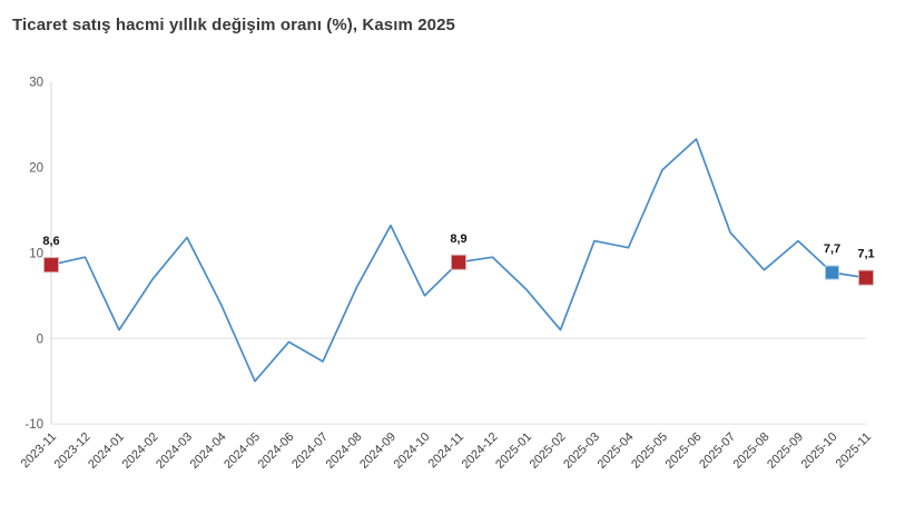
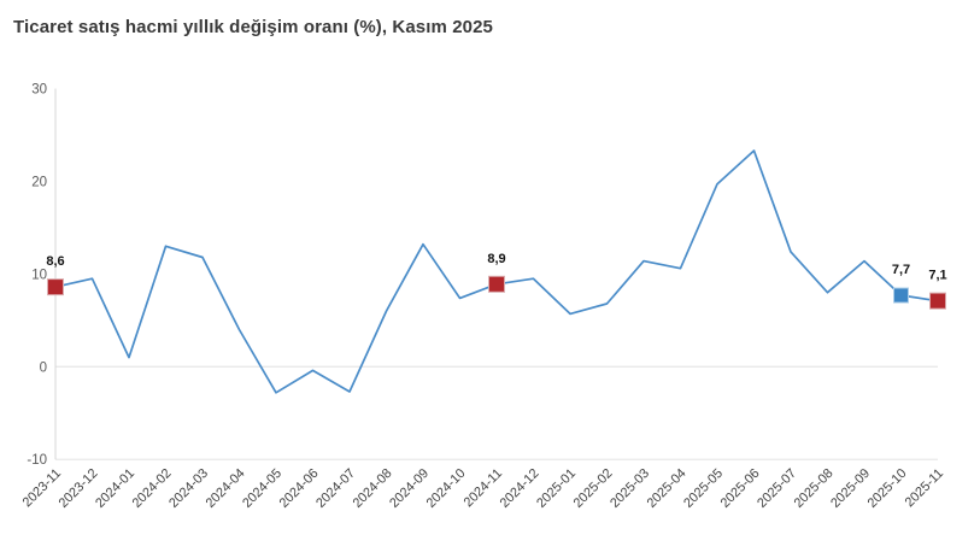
2024-02: 7 -> 13
2024-05: -5 -> -3
2024-10: 5 -> 7
2025-02: 1 -> 7
